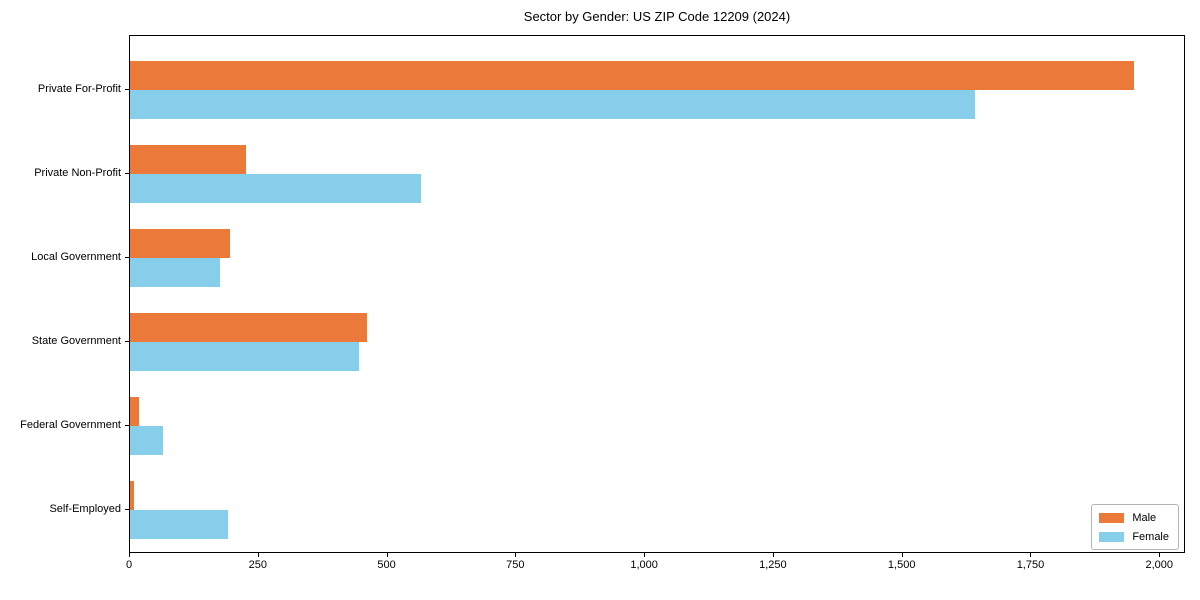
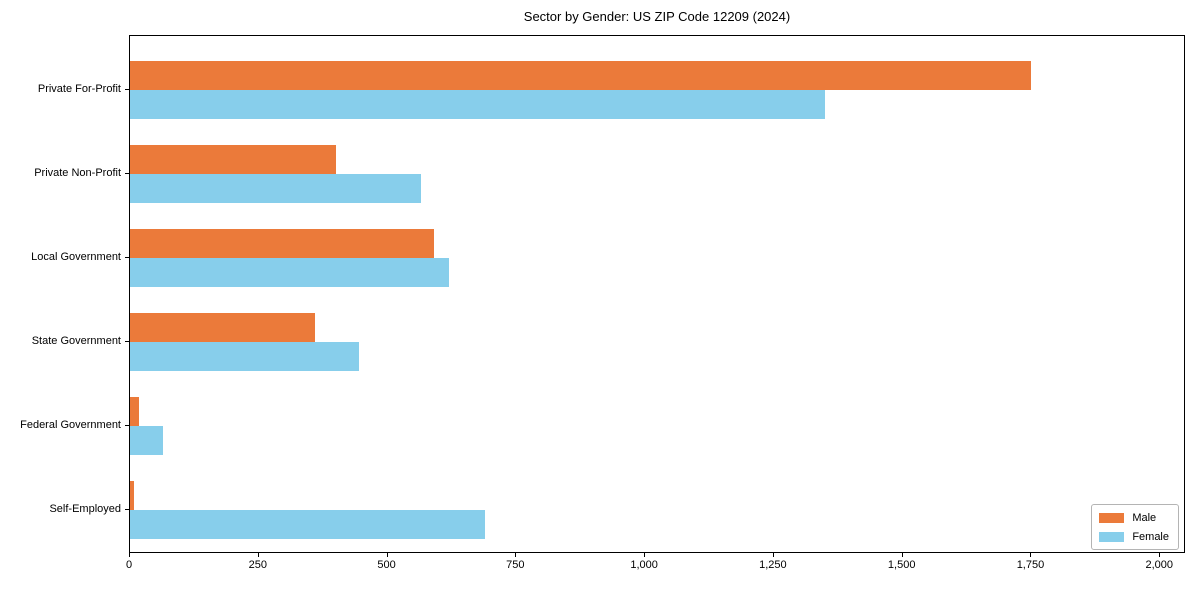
Male/Private For-Profit: 1950 -> 1750
Female/Private For-Profit: 1640 -> 1350
Male/Private Non-Profit: 220 -> 400
Male/Local Government: 200 -> 590
Female/Local Government: 180 -> 620
Male/State Government: 460 -> 360
Female/Self-Employed: 190 -> 690
